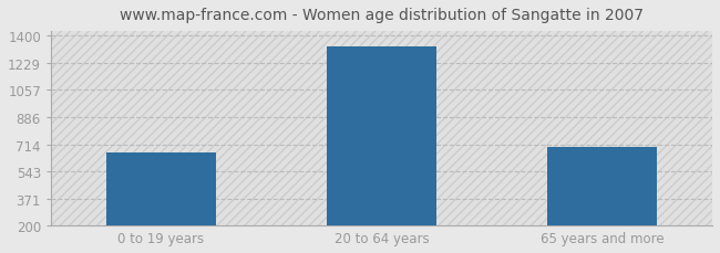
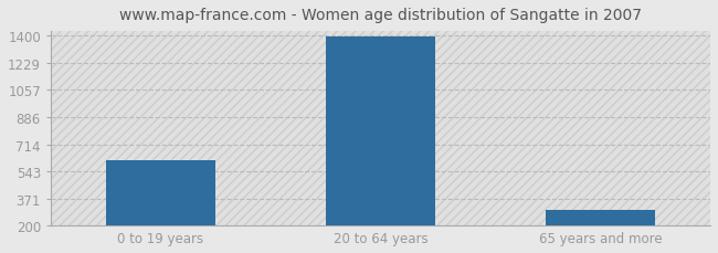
0 to 19 years: 660 -> 610
20 to 64 years: 1330 -> 1400
65 years and more: 700 -> 300
